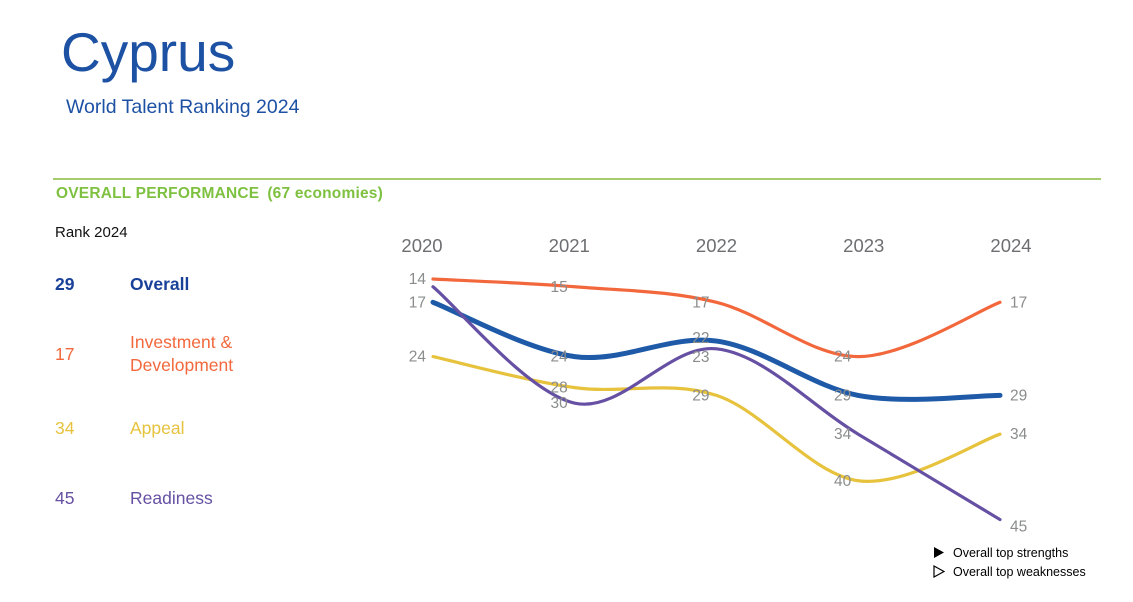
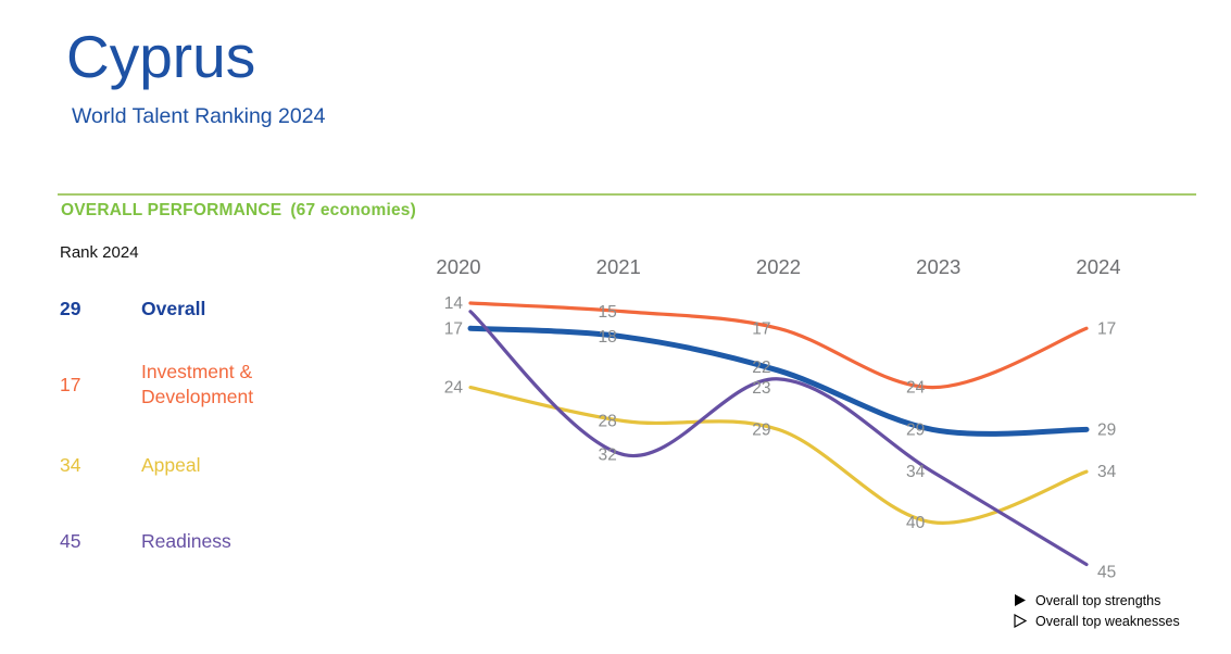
Overall/2021: 24 -> 18
Readiness/2021: 30 -> 32
